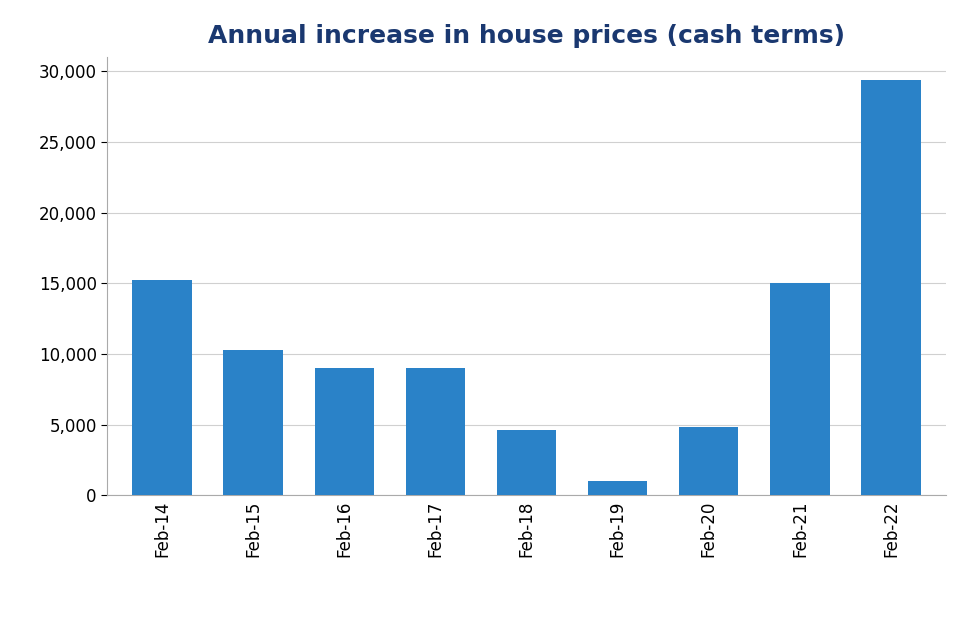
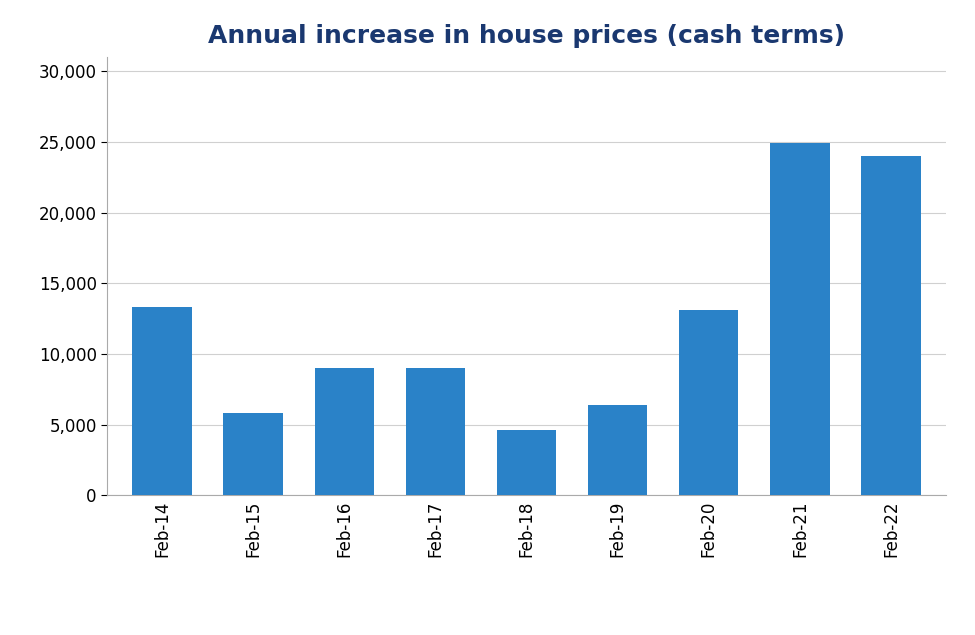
Feb-14: 15,200 -> 13,300
Feb-15: 10,200 -> 5,800
Feb-19: 1,000 -> 6,400
Feb-20: 4,800 -> 13,100
Feb-21: 15,000 -> 24,900
Feb-22: 29,400 -> 24,000
